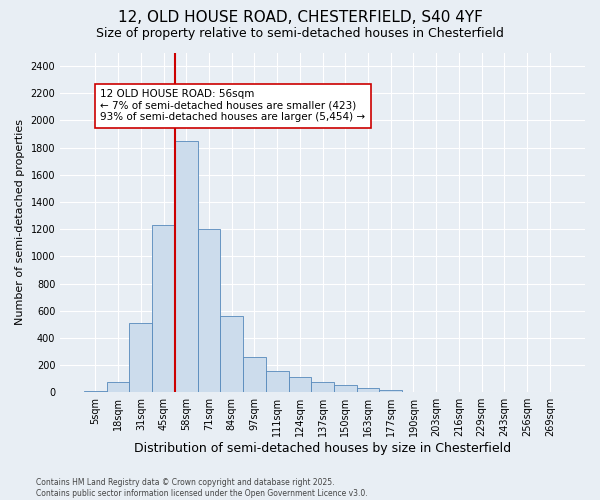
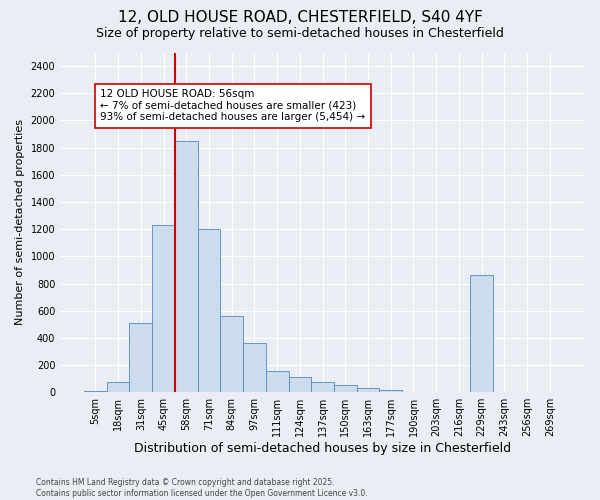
97sqm: 260 -> 360
229sqm: 0 -> 860
